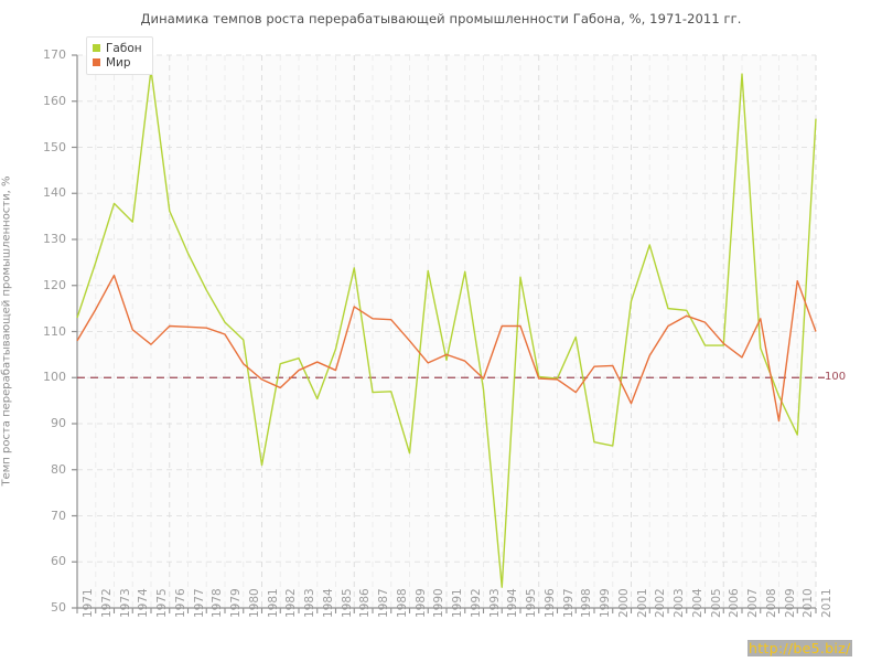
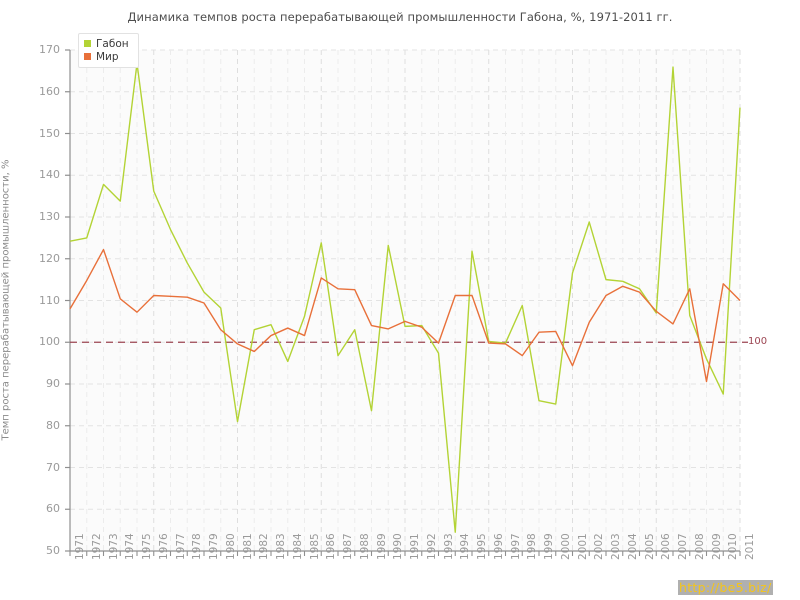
Габон/1971: 113 -> 124
Габон/1988: 97 -> 103
Мир/1989: 108 -> 104
Габон/1992: 123 -> 104
Габон/2005: 107 -> 113
Мир/2010: 121 -> 114
